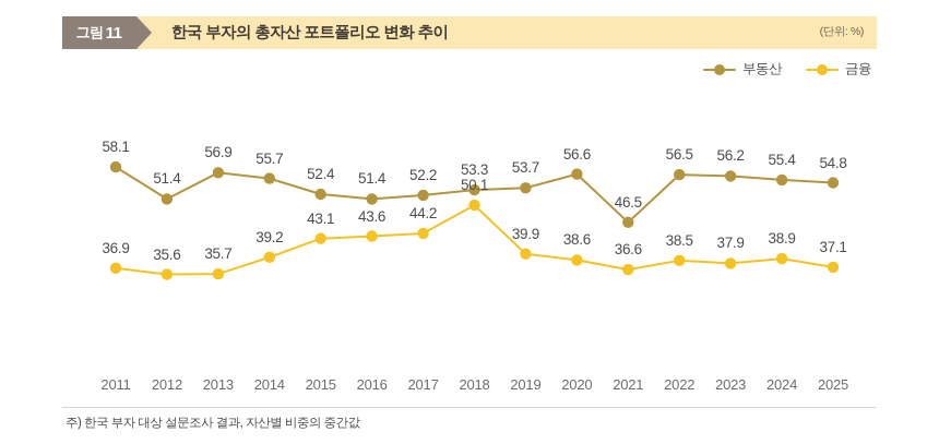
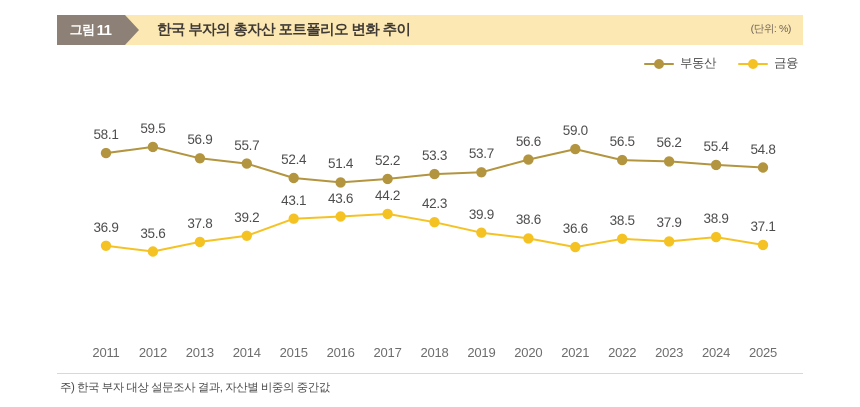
부동산/2012: 51.4 -> 59.5
금융/2013: 35.7 -> 37.8
금융/2018: 50.1 -> 42.3
부동산/2021: 46.5 -> 59.0
